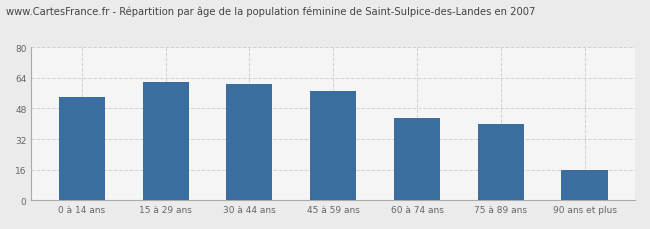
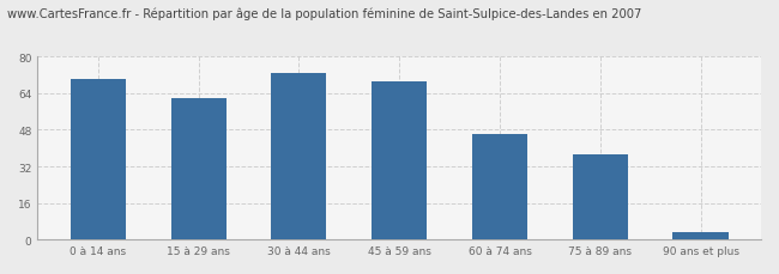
0 à 14 ans: 54 -> 70
30 à 44 ans: 61 -> 73
45 à 59 ans: 57 -> 69
60 à 74 ans: 43 -> 46
75 à 89 ans: 40 -> 37
90 ans et plus: 16 -> 3
